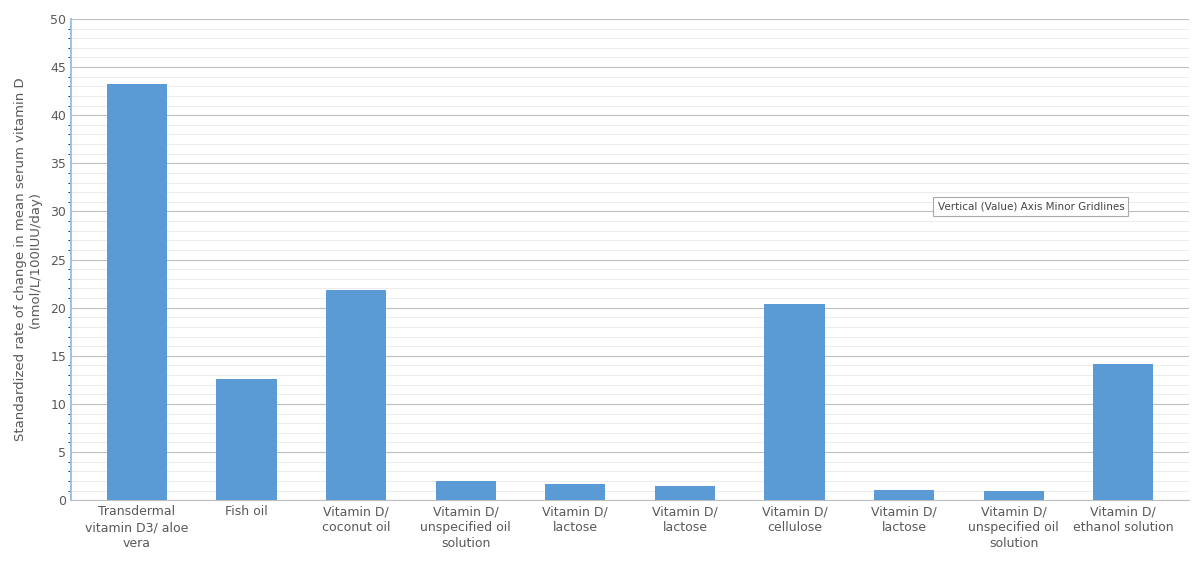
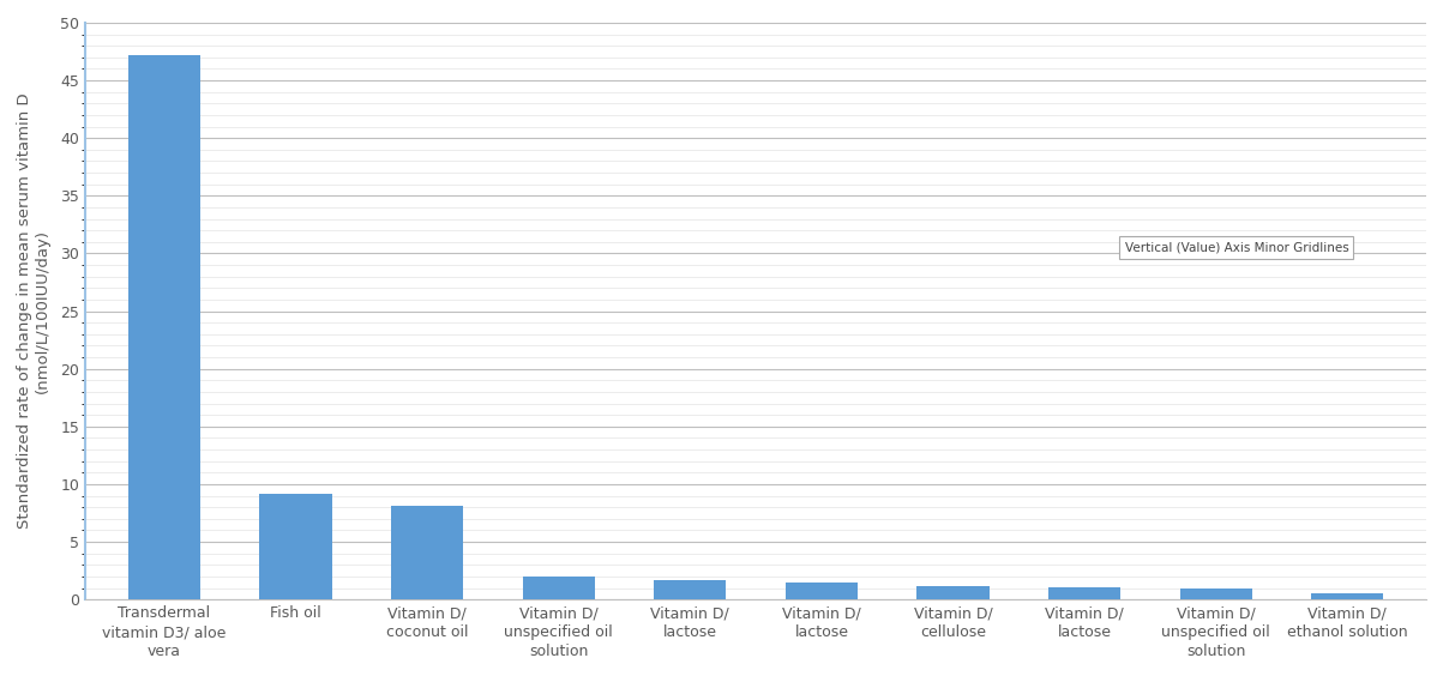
Transdermal vitamin D3/ aloe vera: 43.2 -> 47.2
Fish oil: 12.6 -> 9.2
Vitamin D/ coconut oil: 21.8 -> 8.1
Vitamin D/ cellulose: 20.4 -> 1.2
Vitamin D/ ethanol solution: 14.2 -> 0.5
